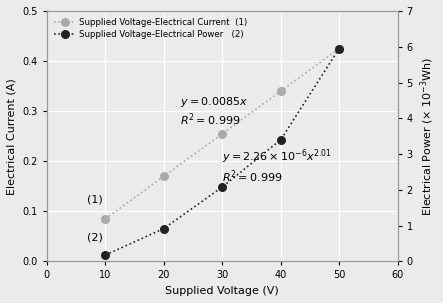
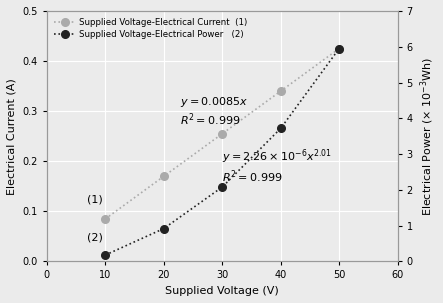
Supplied Voltage-Electrical Power (2)/40: 3.40 -> 3.72
